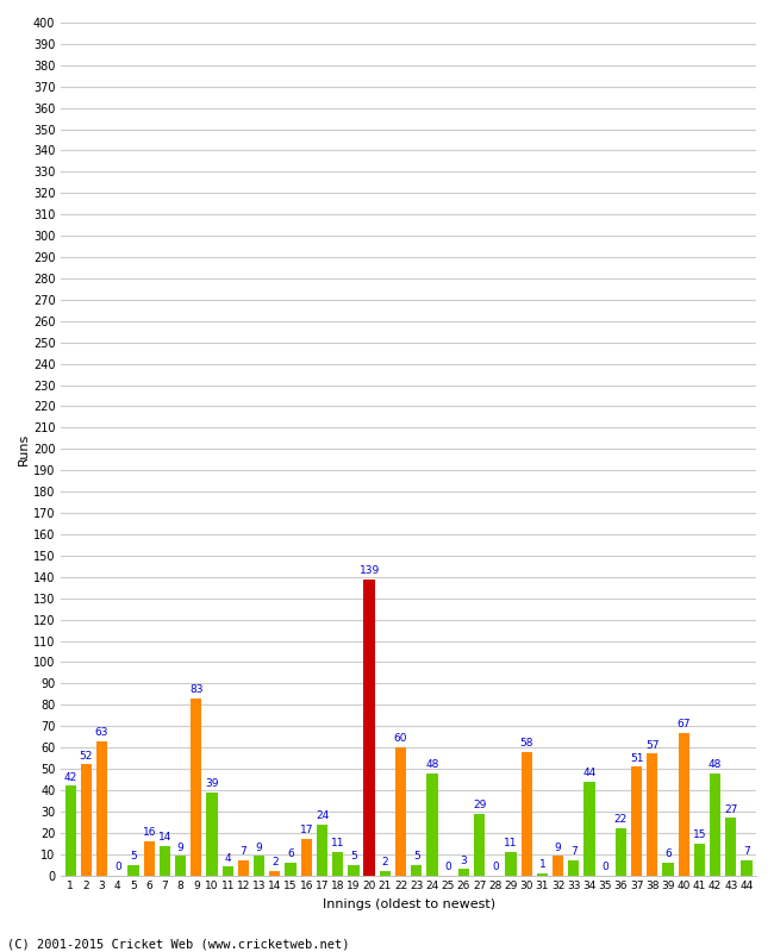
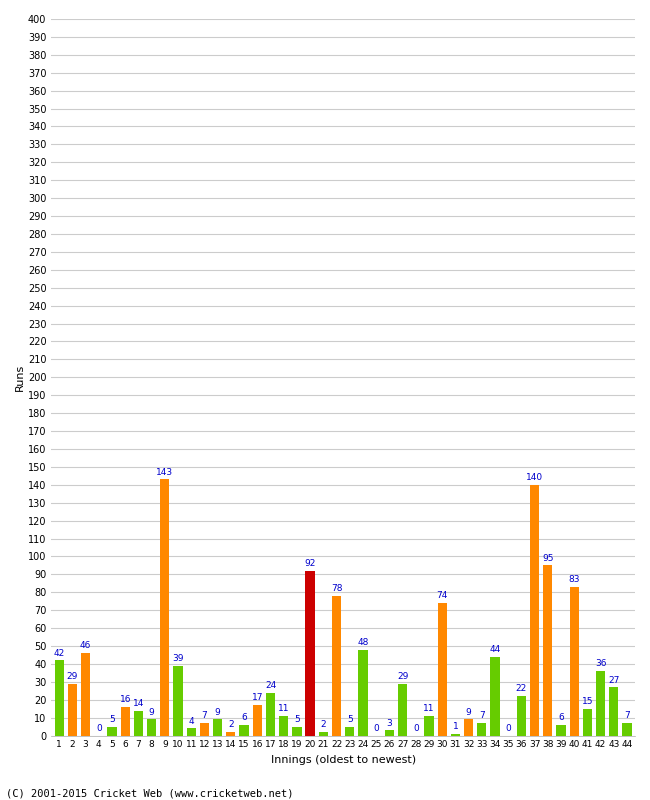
2: 52 -> 29
3: 63 -> 46
9: 83 -> 143
20: 139 -> 92
22: 60 -> 78
30: 58 -> 74
37: 51 -> 140
38: 57 -> 95
40: 67 -> 83
42: 48 -> 36
